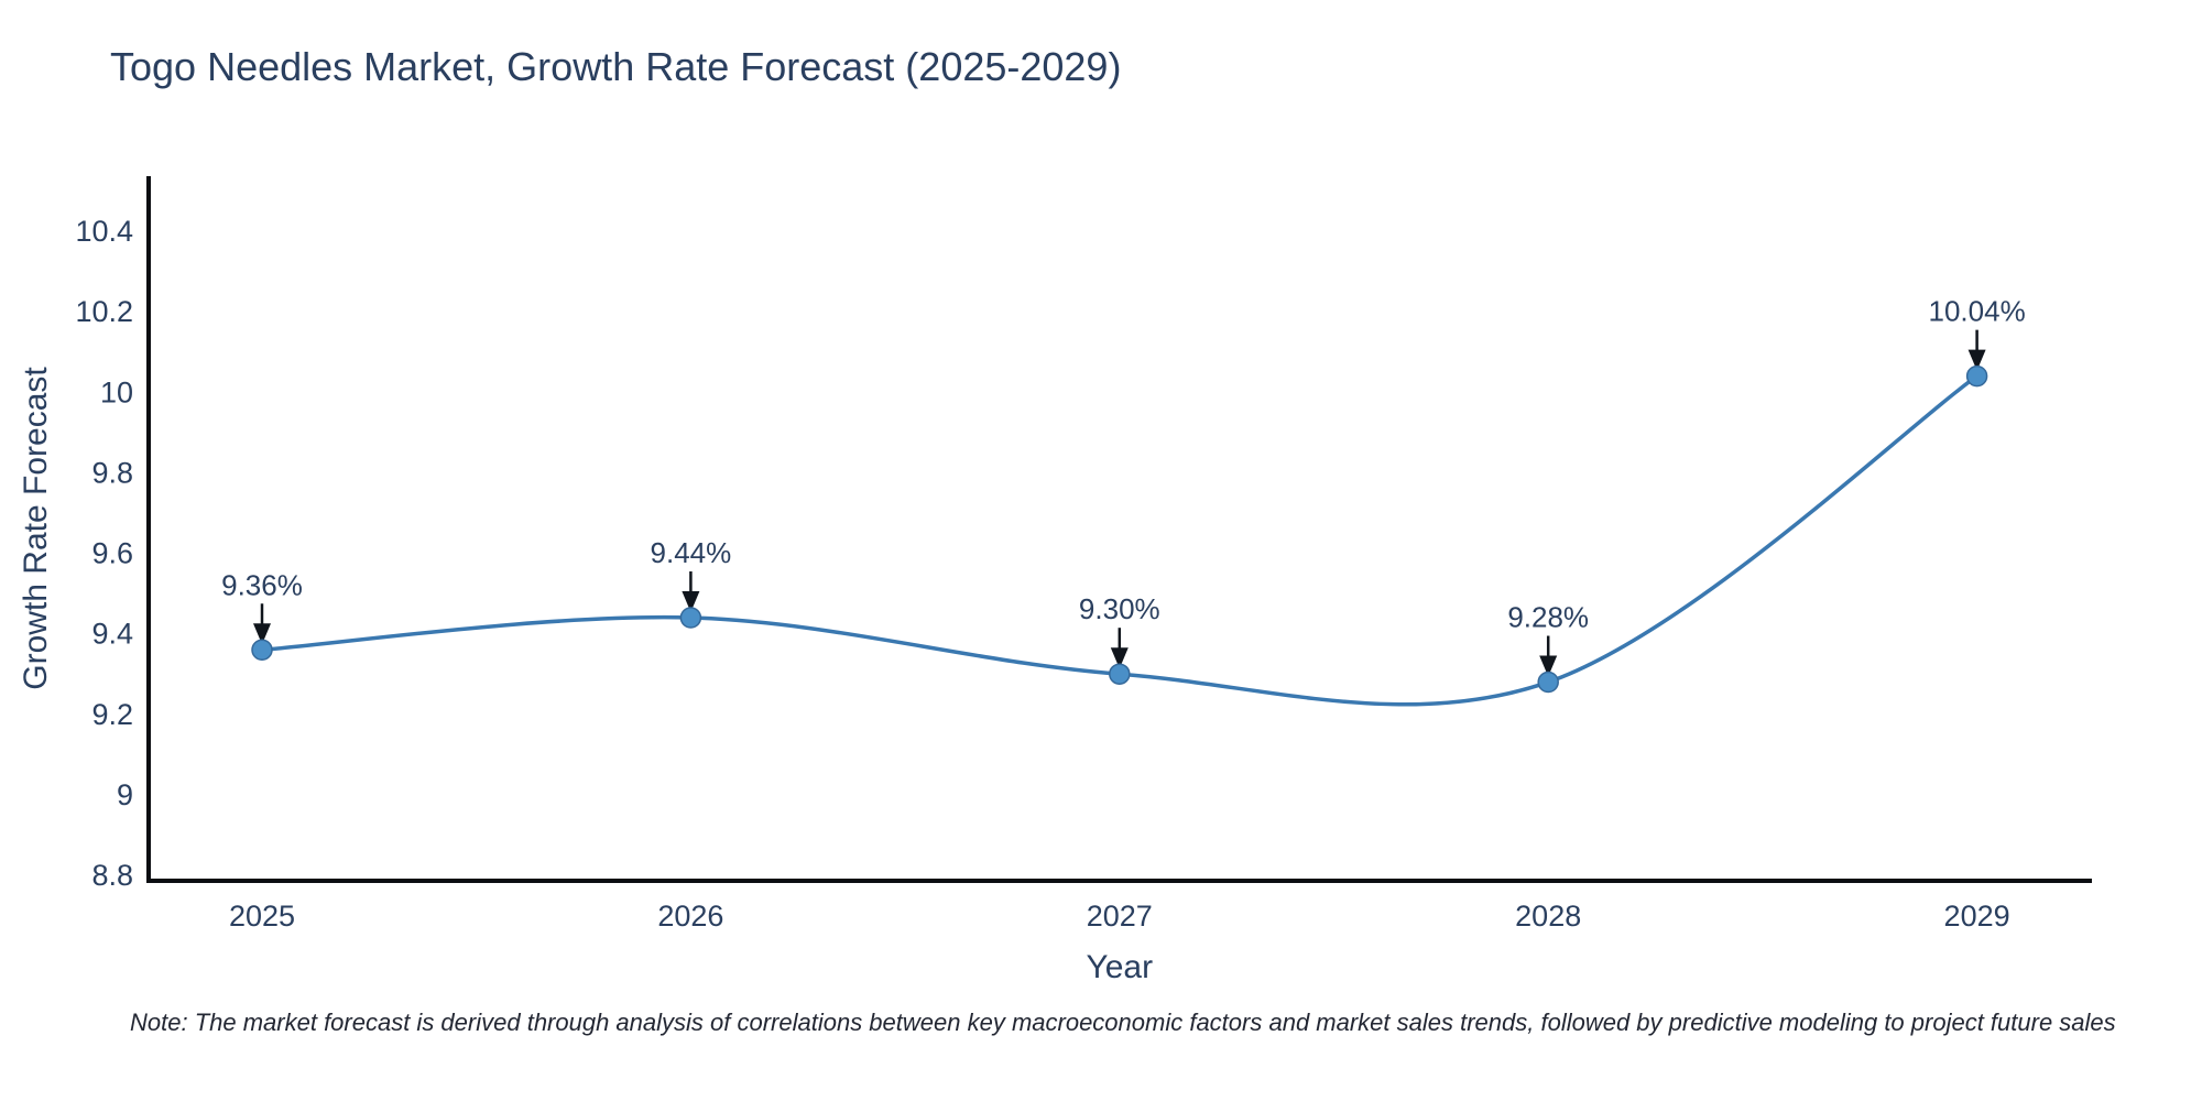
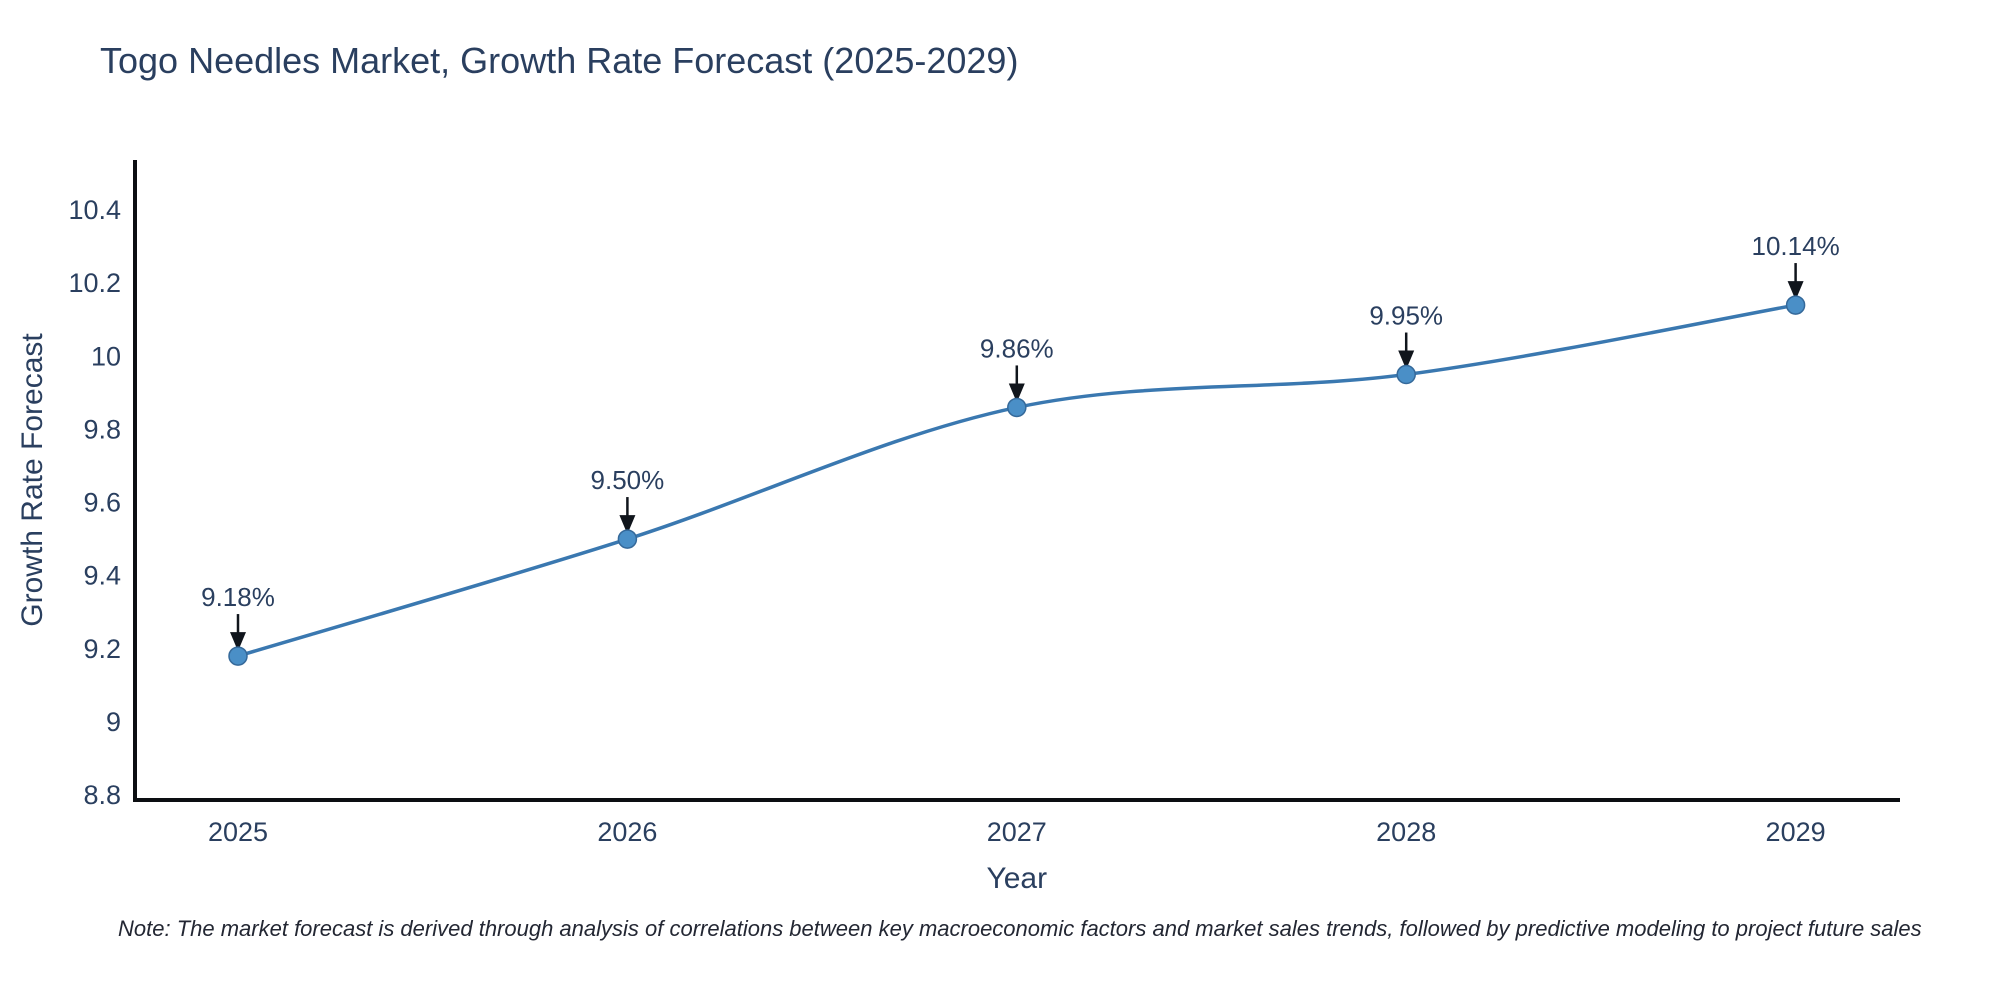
2025: 9.36% -> 9.18%
2026: 9.44% -> 9.50%
2027: 9.30% -> 9.86%
2028: 9.28% -> 9.95%
2029: 10.04% -> 10.14%
